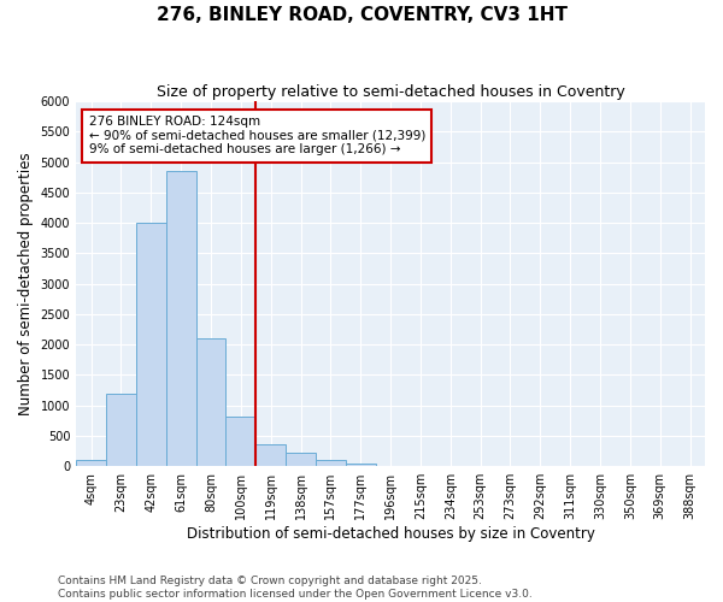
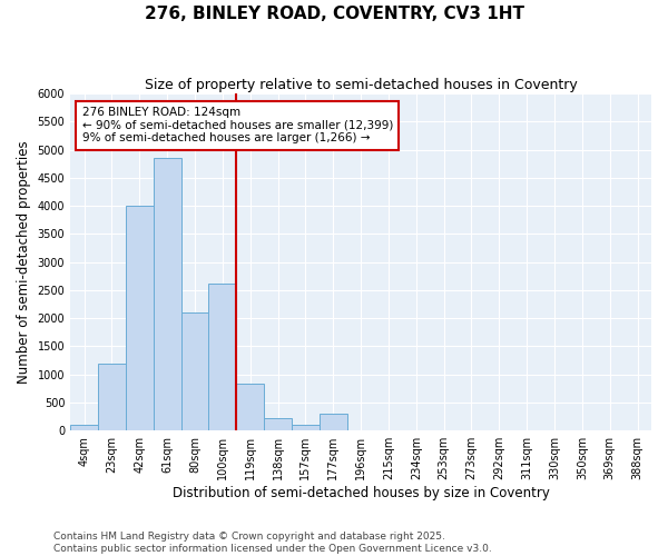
100sqm: 820 -> 2620
119sqm: 370 -> 840
177sqm: 50 -> 300
